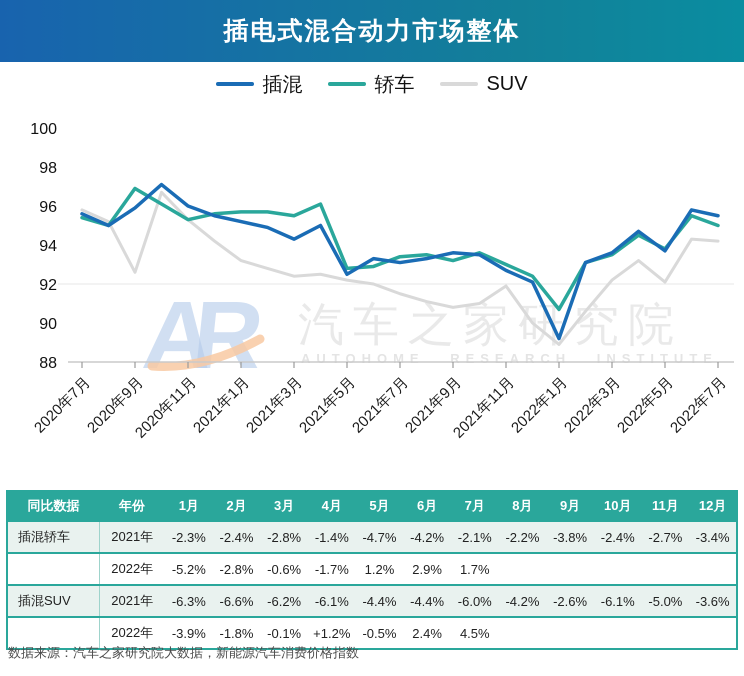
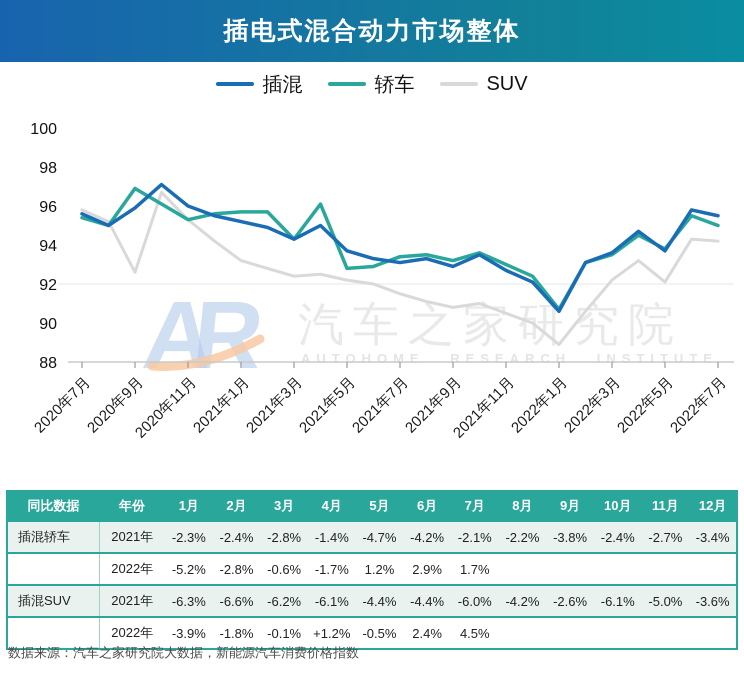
轿车/2021年3月: 95.5 -> 94.3
插混/2021年5月: 92.5 -> 93.7
插混/2021年9月: 93.6 -> 92.9
SUV/2021年11月: 91.9 -> 90.5
插混/2022年1月: 89.2 -> 90.6
